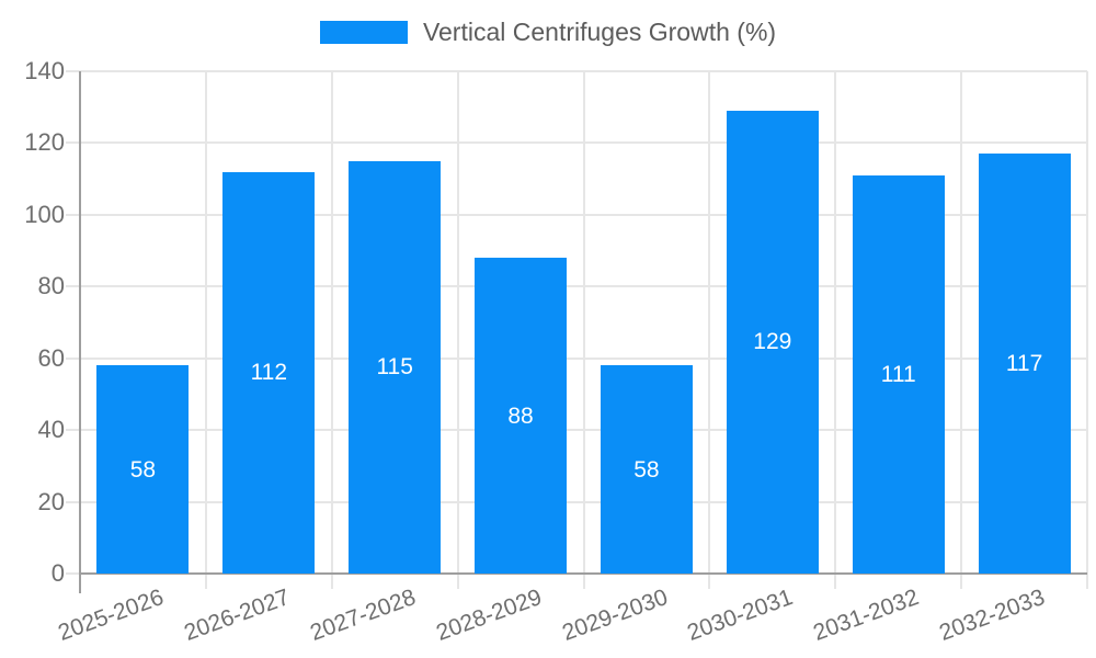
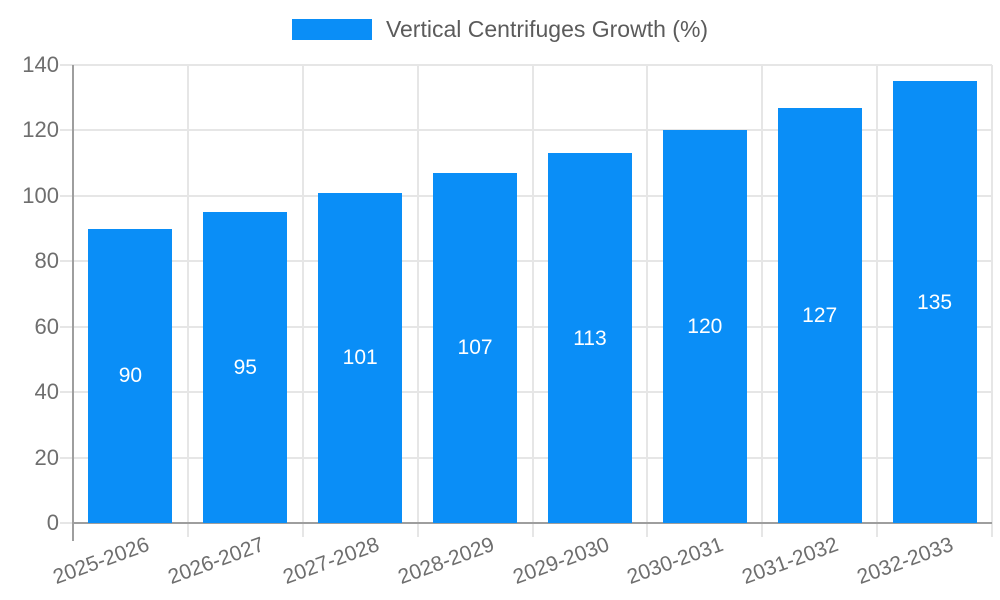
2025-2026: 58 -> 90
2026-2027: 112 -> 95
2027-2028: 115 -> 101
2028-2029: 88 -> 107
2029-2030: 58 -> 113
2030-2031: 129 -> 120
2031-2032: 111 -> 127
2032-2033: 117 -> 135
